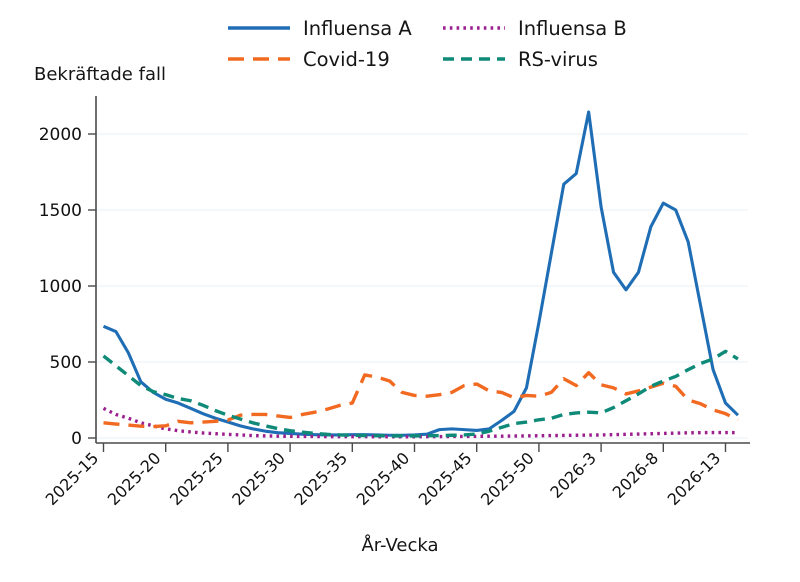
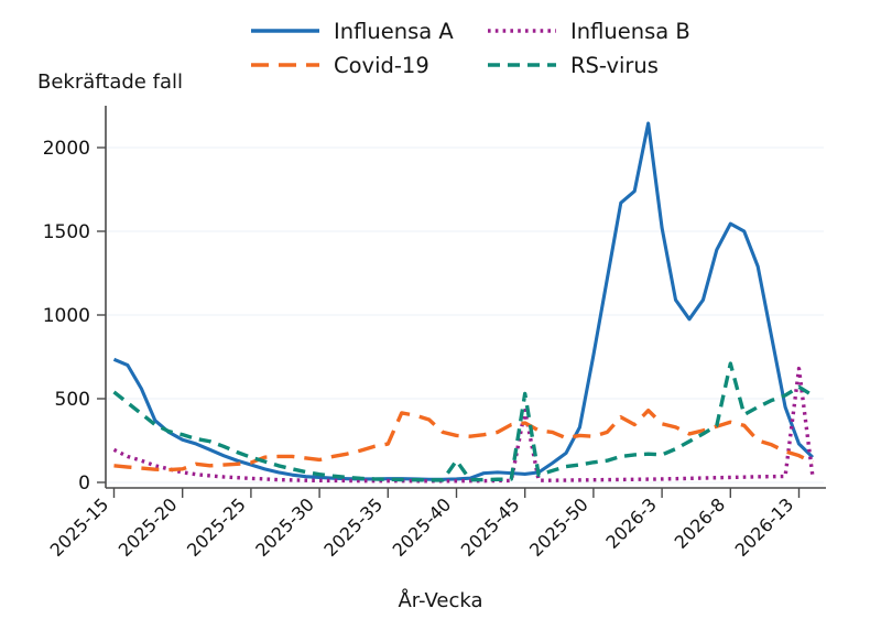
RS-virus/2025-40: 10 -> 130
Influensa B/2025-45: 10 -> 430
RS-virus/2025-45: 30 -> 530
RS-virus/2026-8: 380 -> 710
Influensa B/2026-13: 40 -> 680
